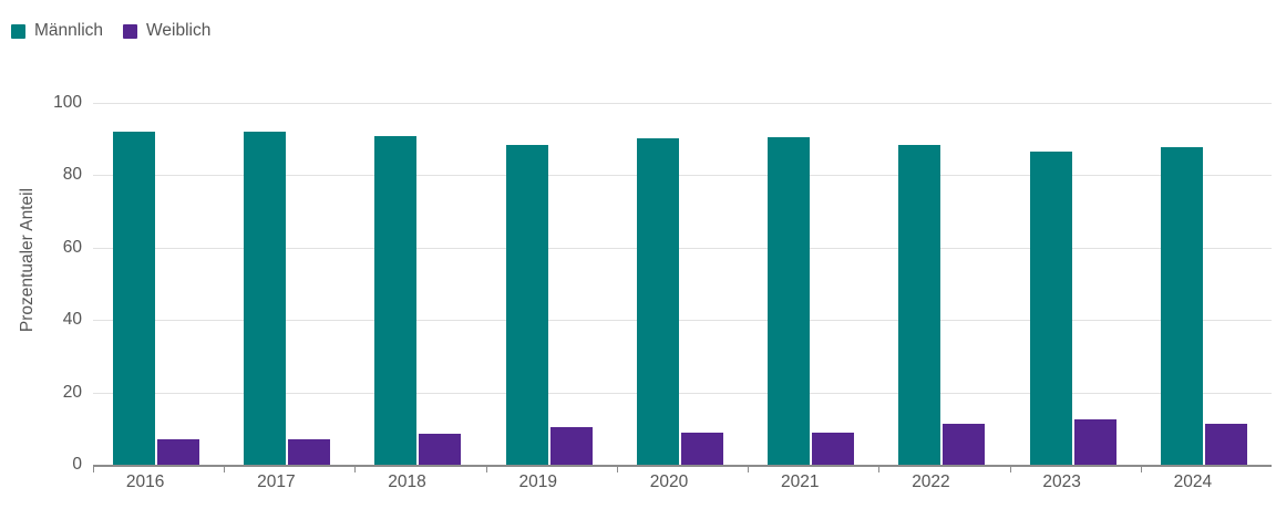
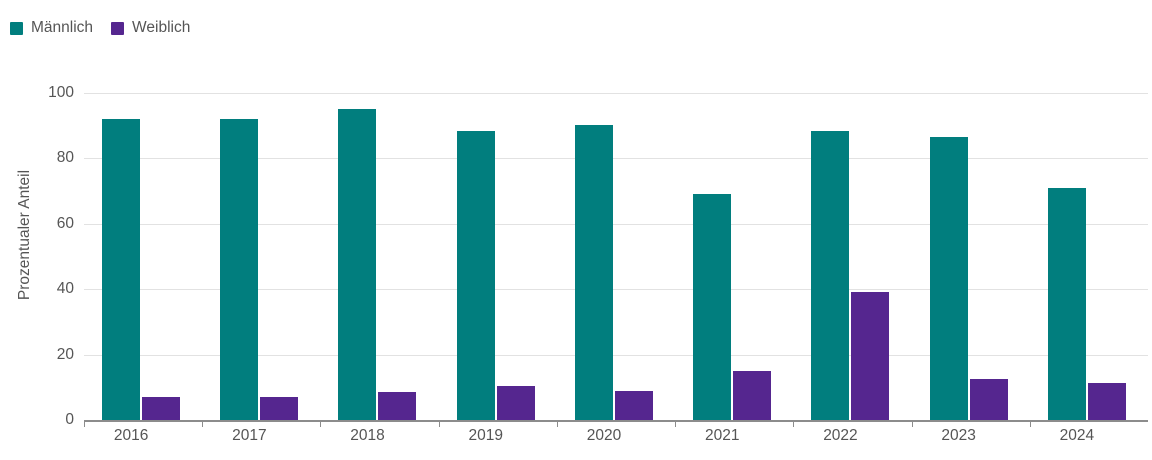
Männlich/2018: 91 -> 95
Männlich/2021: 91 -> 69
Weiblich/2021: 9 -> 15
Weiblich/2022: 11 -> 39
Männlich/2024: 88 -> 71
